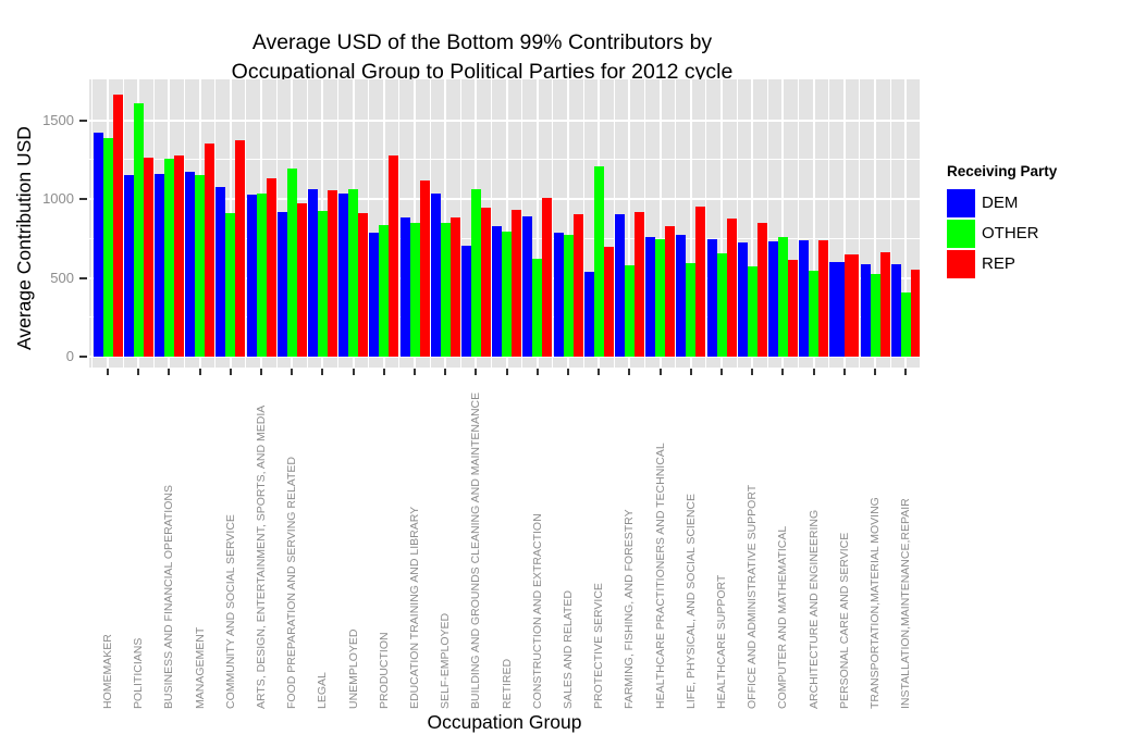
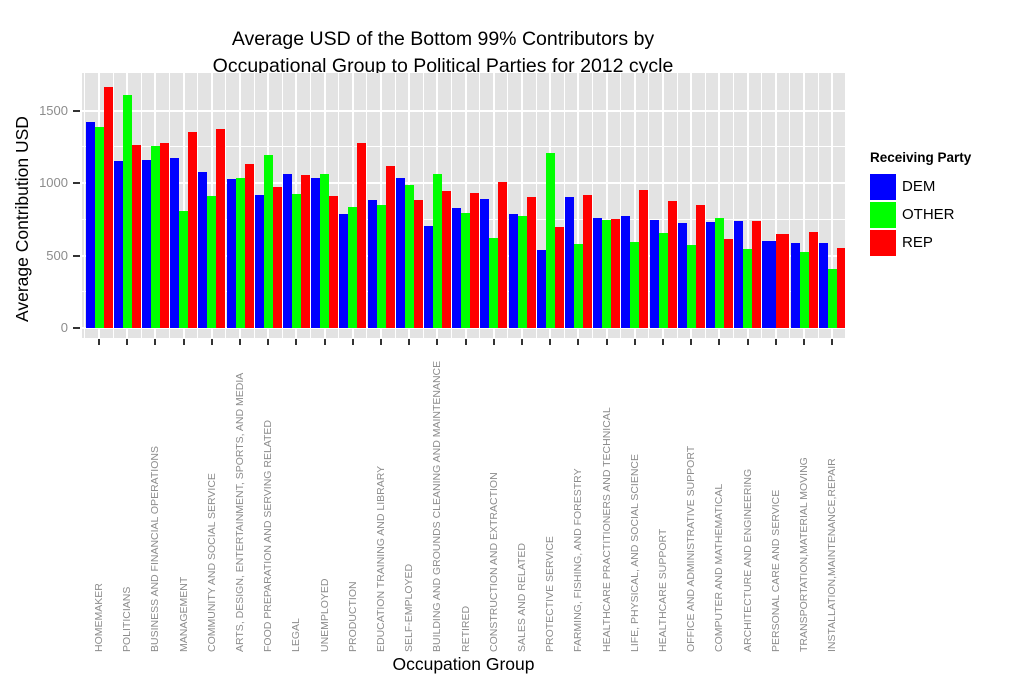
OTHER/MANAGEMENT: 1160 -> 810
OTHER/SELF-EMPLOYED: 850 -> 990
REP/HEALTHCARE PRACTITIONERS AND TECHNICAL: 820 -> 750
